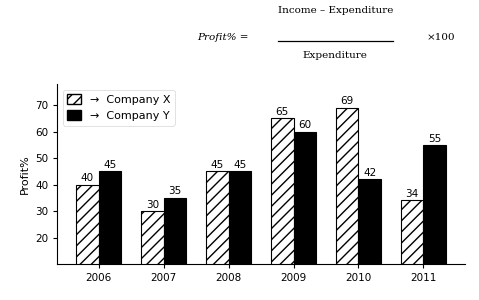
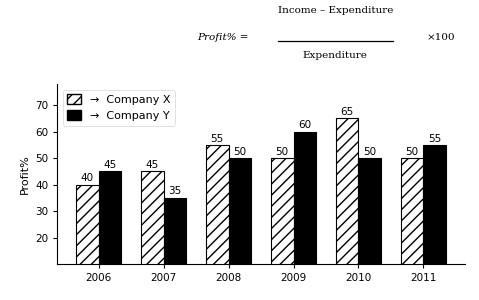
→ Company X/2007: 30 -> 45
→ Company X/2008: 45 -> 55
→ Company Y/2008: 45 -> 50
→ Company X/2009: 65 -> 50
→ Company X/2010: 69 -> 65
→ Company Y/2010: 42 -> 50
→ Company X/2011: 34 -> 50
